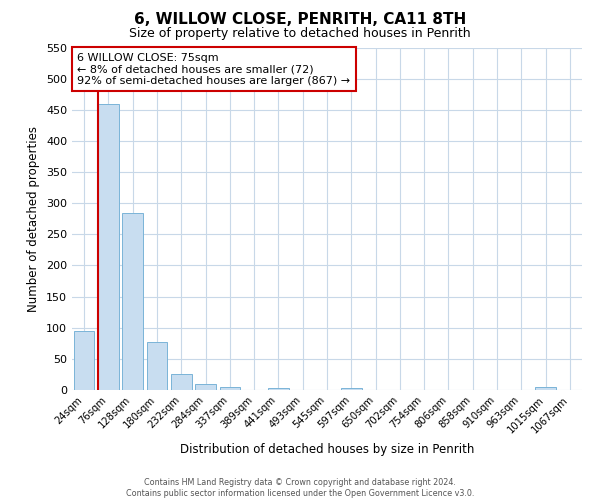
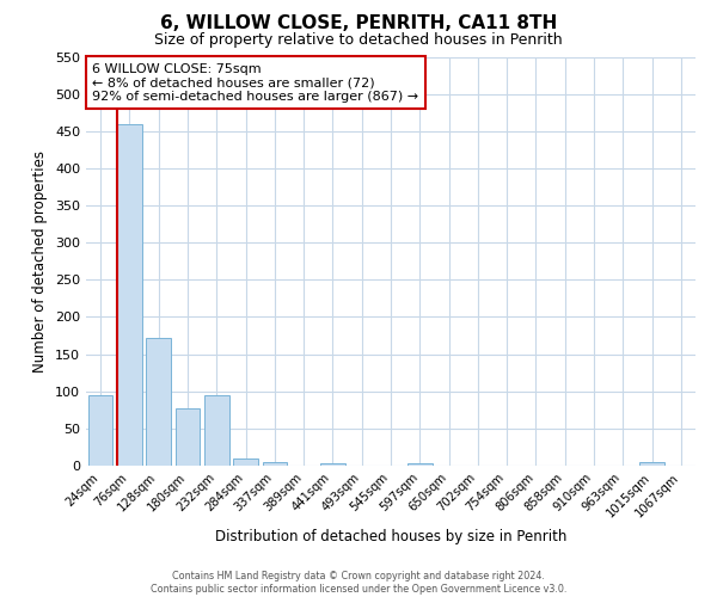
128sqm: 285 -> 172
232sqm: 25 -> 94
